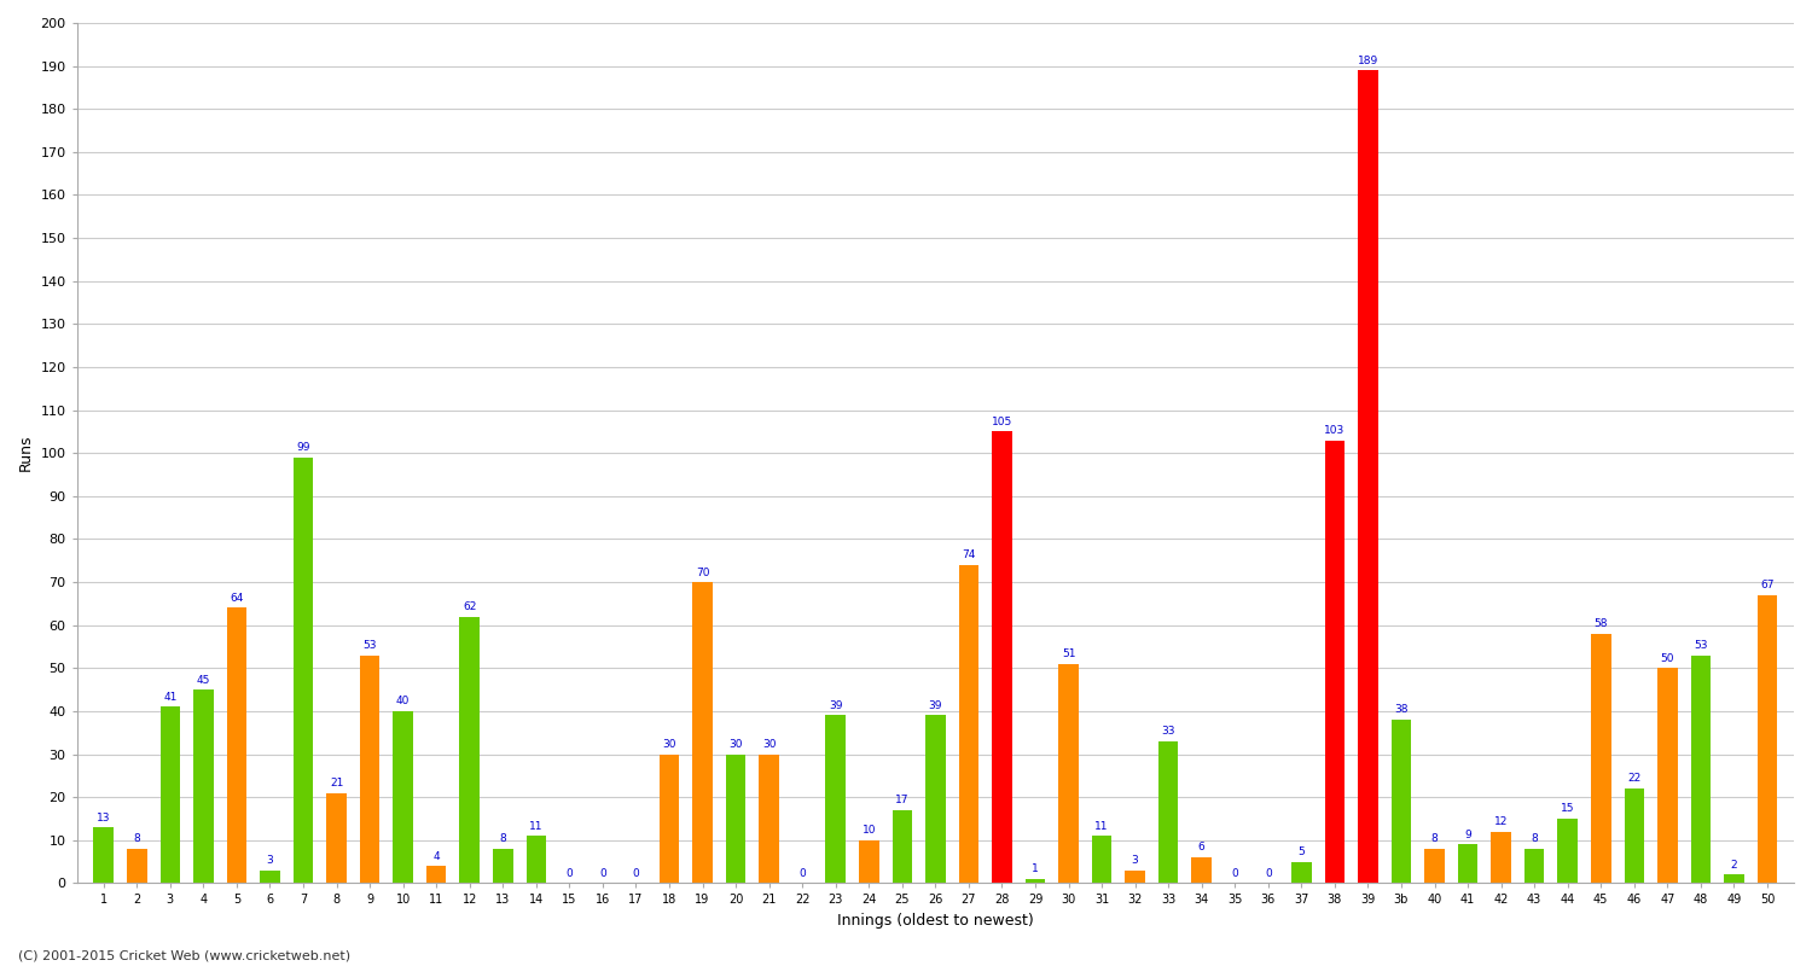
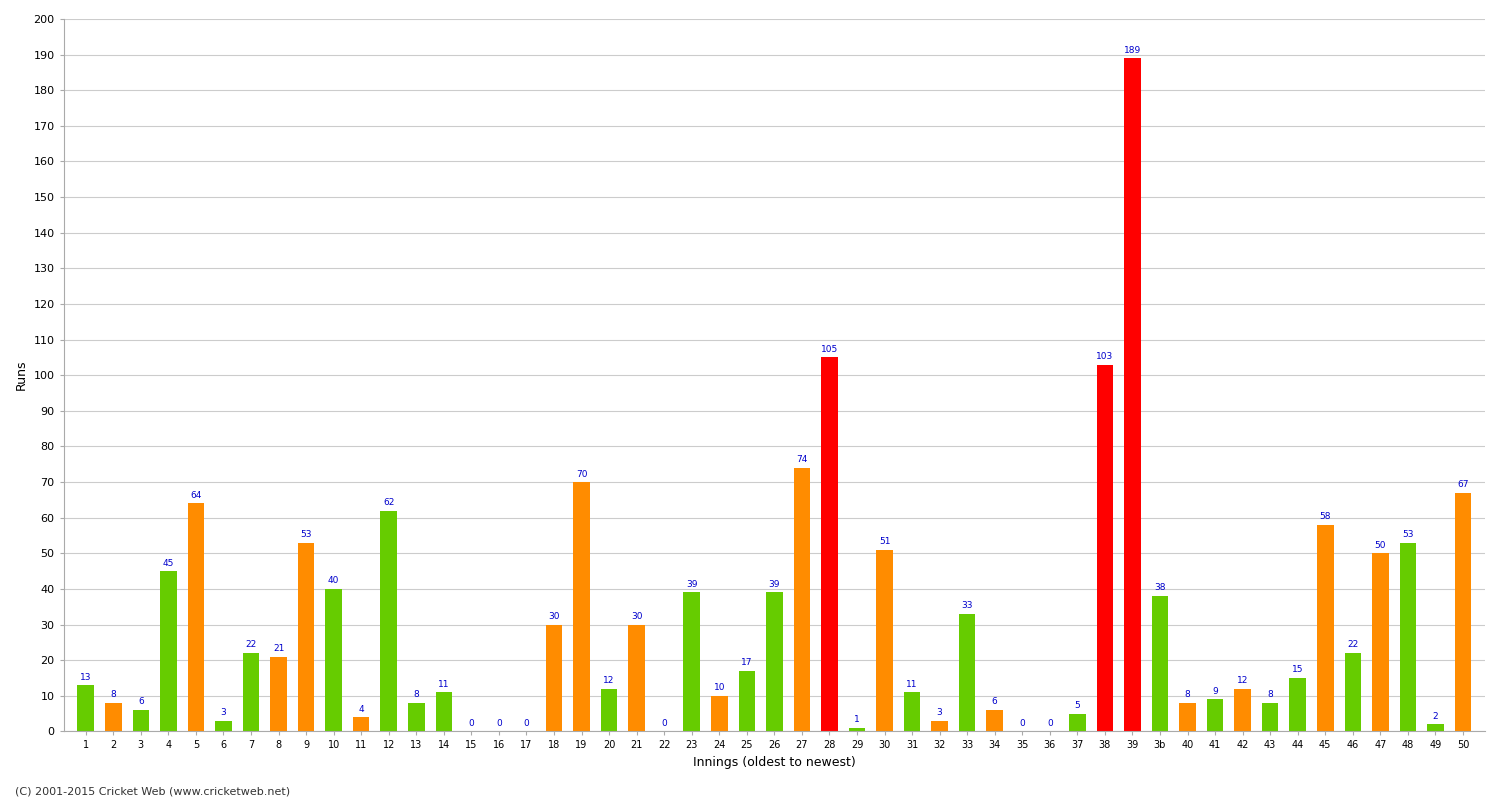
3: 41 -> 6
7: 99 -> 22
20: 30 -> 12
